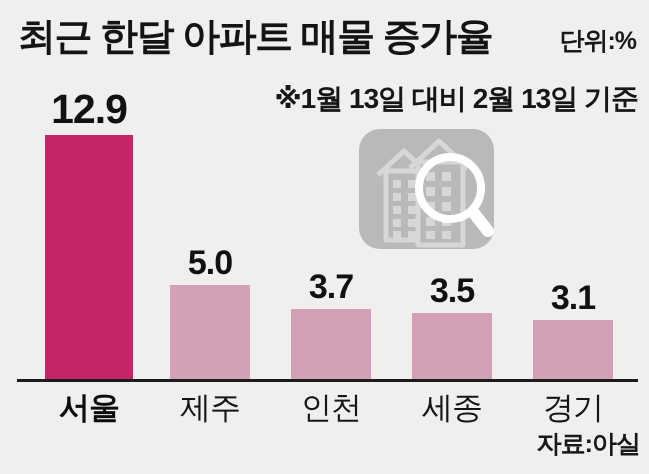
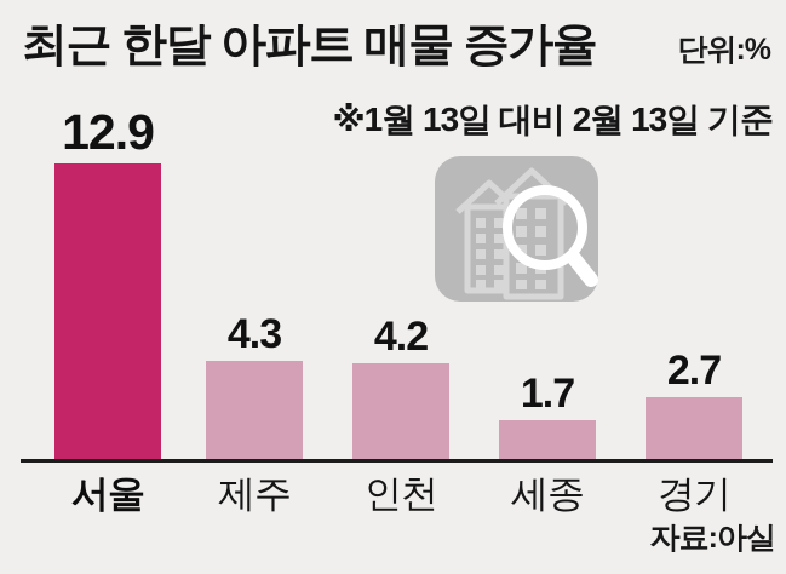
제주: 5.0 -> 4.3
인천: 3.7 -> 4.2
세종: 3.5 -> 1.7
경기: 3.1 -> 2.7
